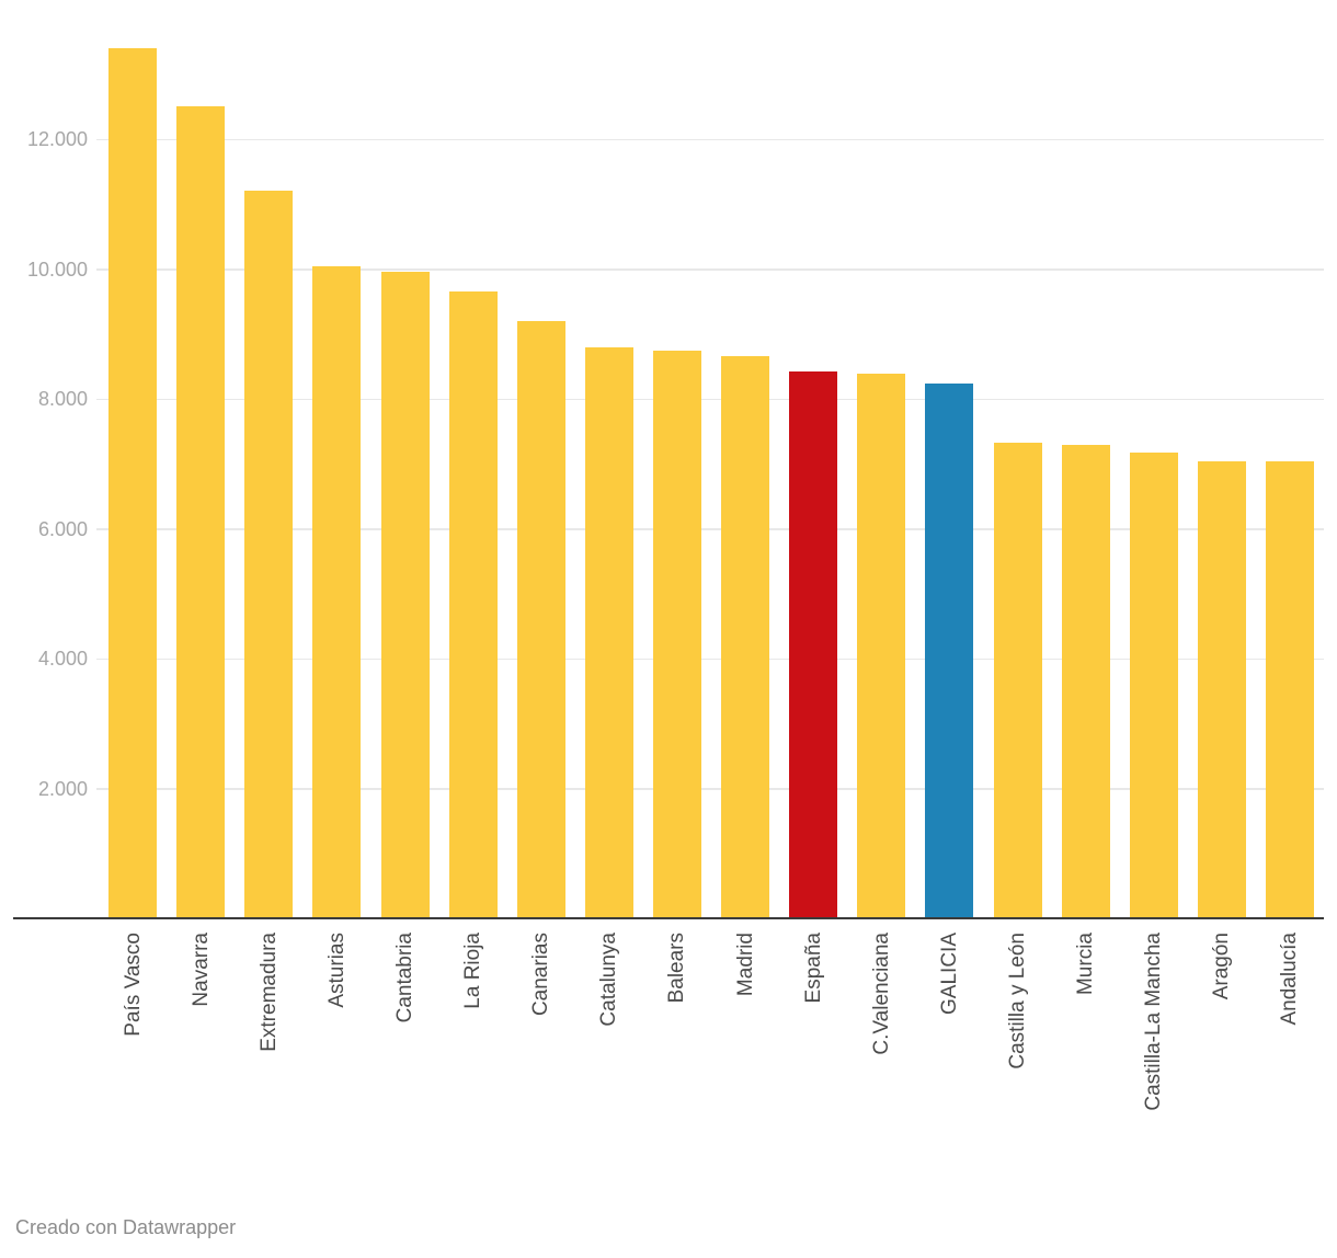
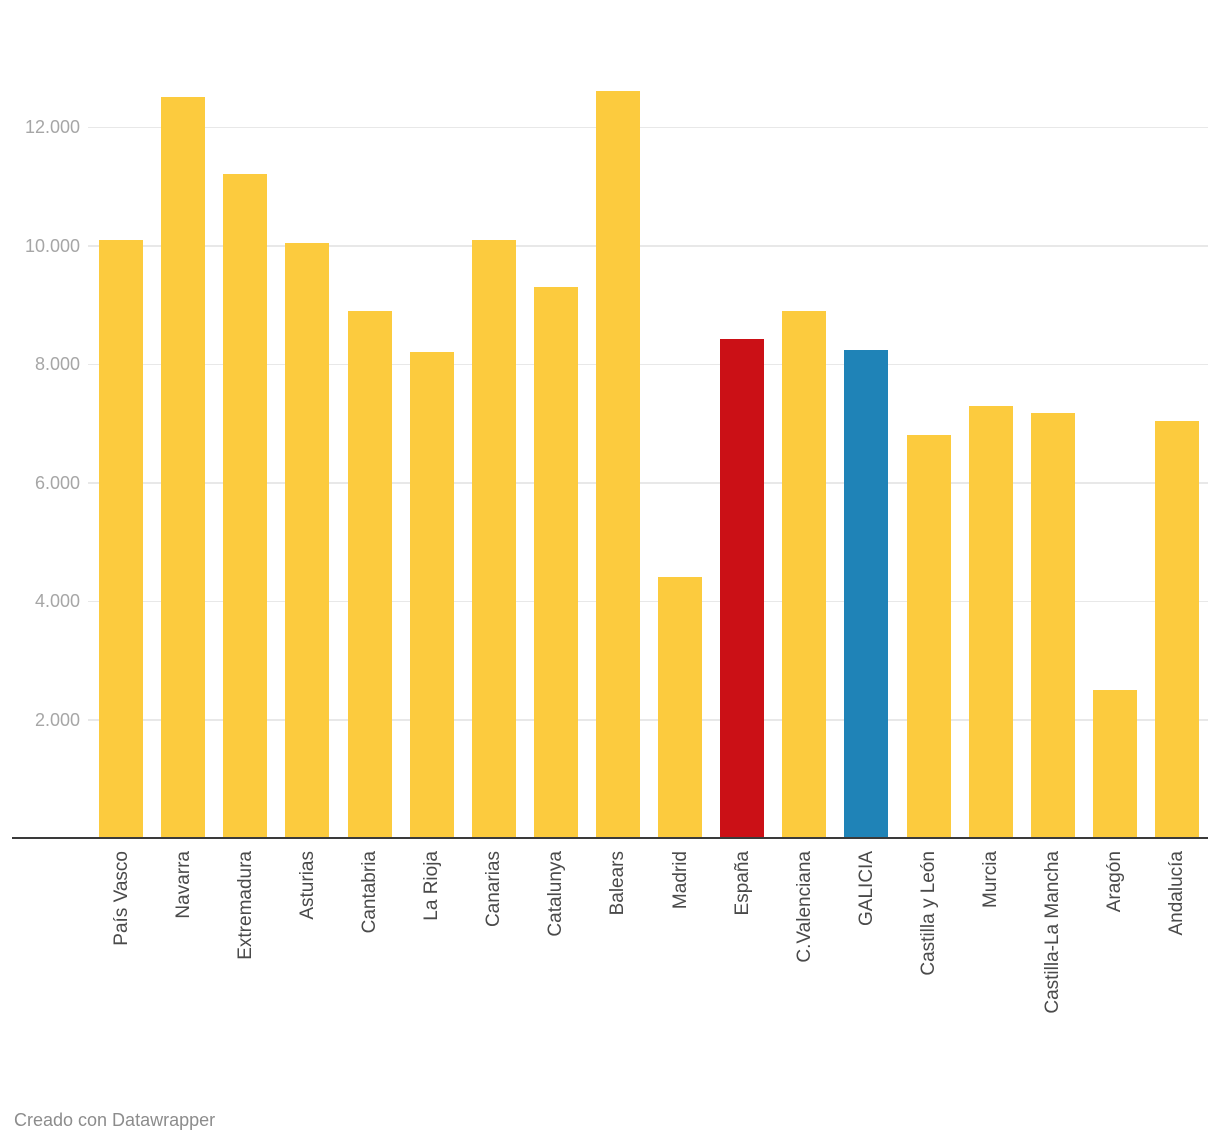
País Vasco: 13400 -> 10100
Cantabria: 10000 -> 8900
La Rioja: 9600 -> 8200
Canarias: 9200 -> 10100
Catalunya: 8800 -> 9300
Balears: 8800 -> 12600
Madrid: 8600 -> 4400
C.Valenciana: 8400 -> 8900
Castilla y León: 7300 -> 6800
Aragón: 7000 -> 2500
